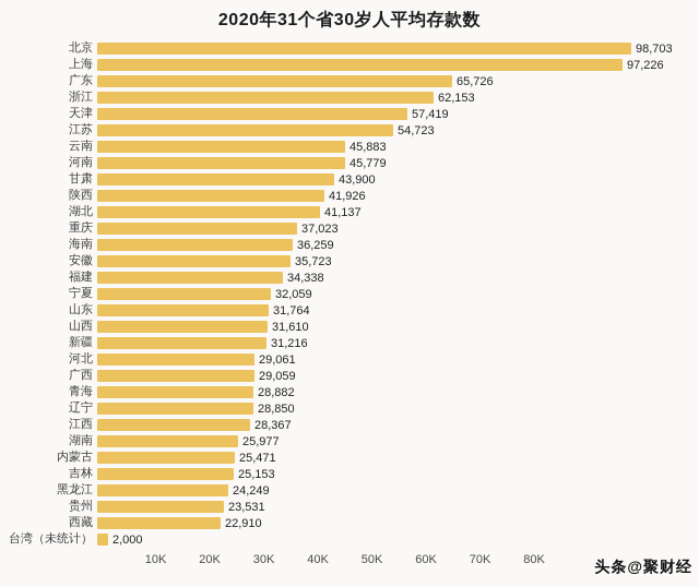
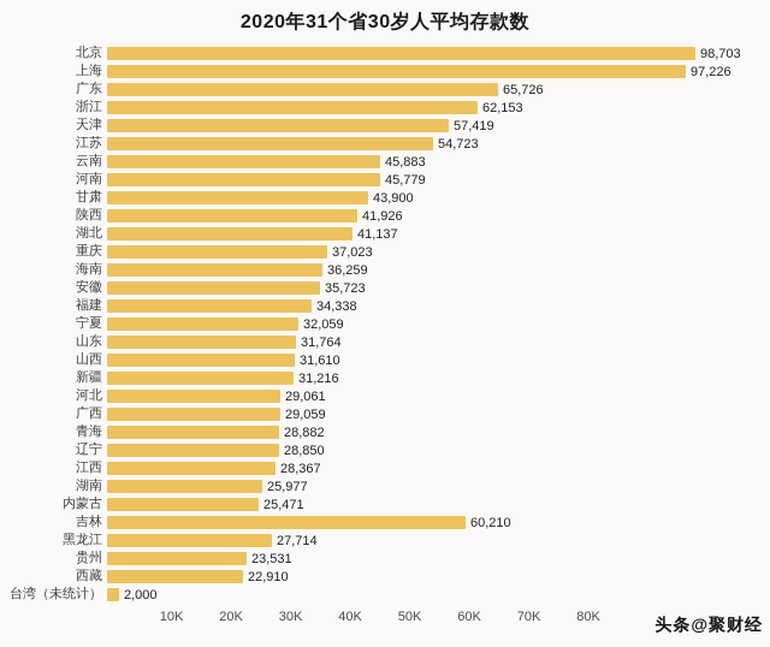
吉林: 25,153 -> 60,210
黑龙江: 24,249 -> 27,714
